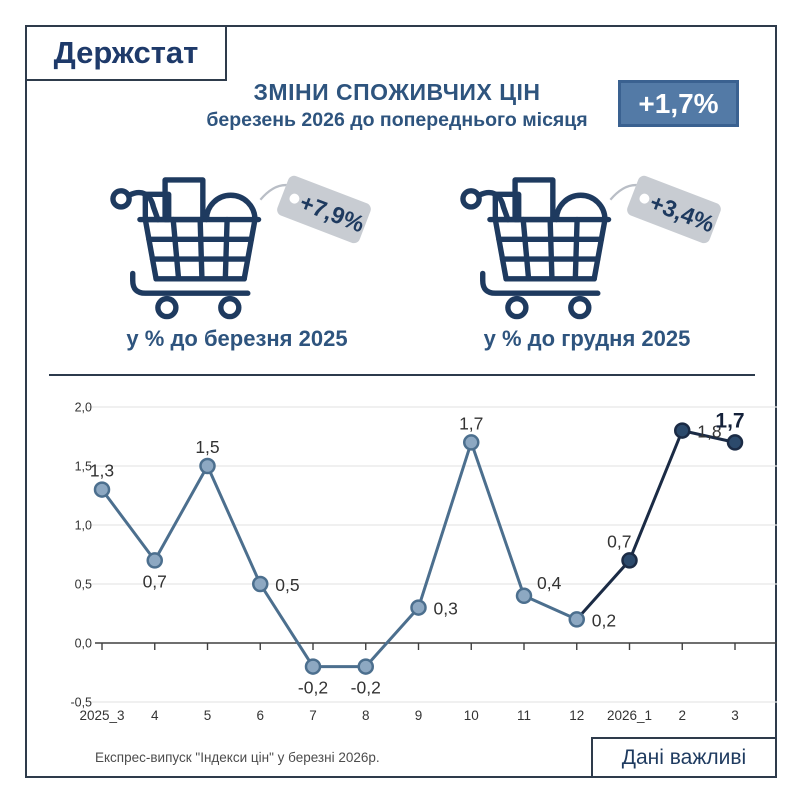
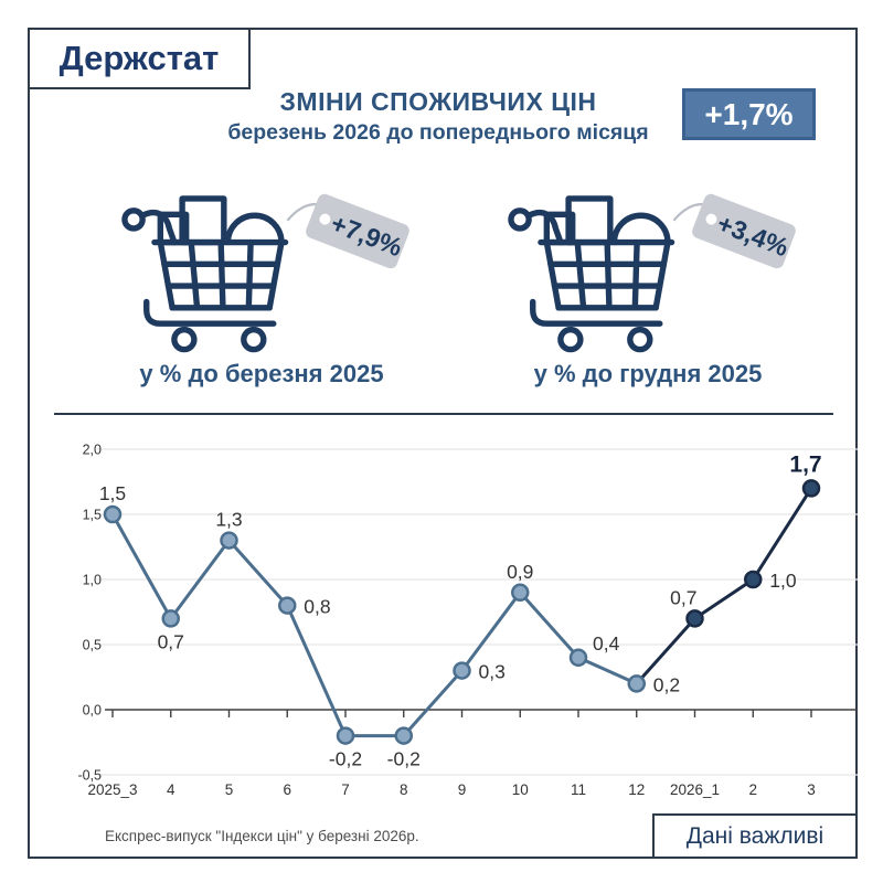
2025_3: 1,3 -> 1,5
5: 1,5 -> 1,3
6: 0,5 -> 0,8
10: 1,7 -> 0,9
2: 1,8 -> 1,0
